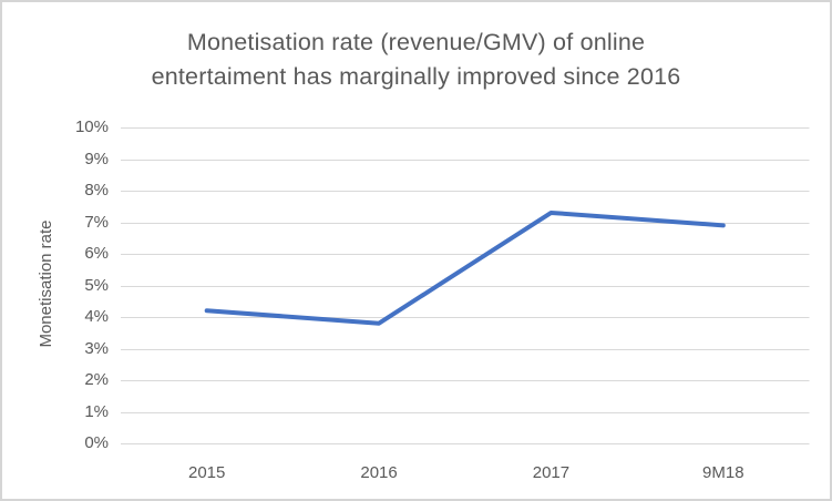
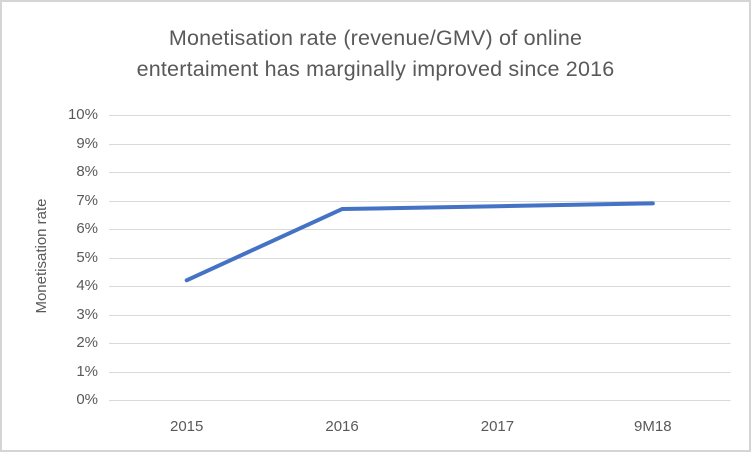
2016: 3.8% -> 6.7%
2017: 7.3% -> 6.8%
